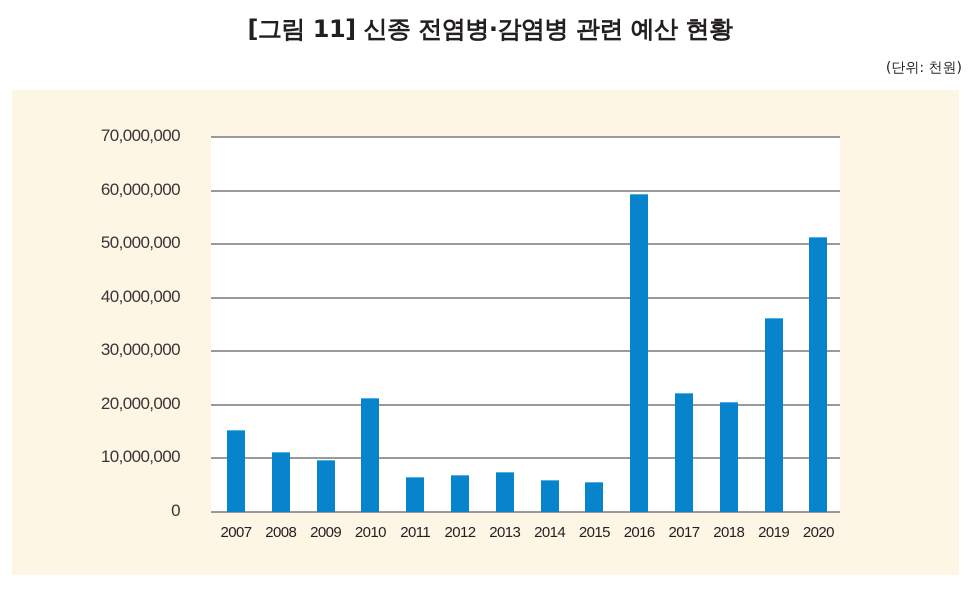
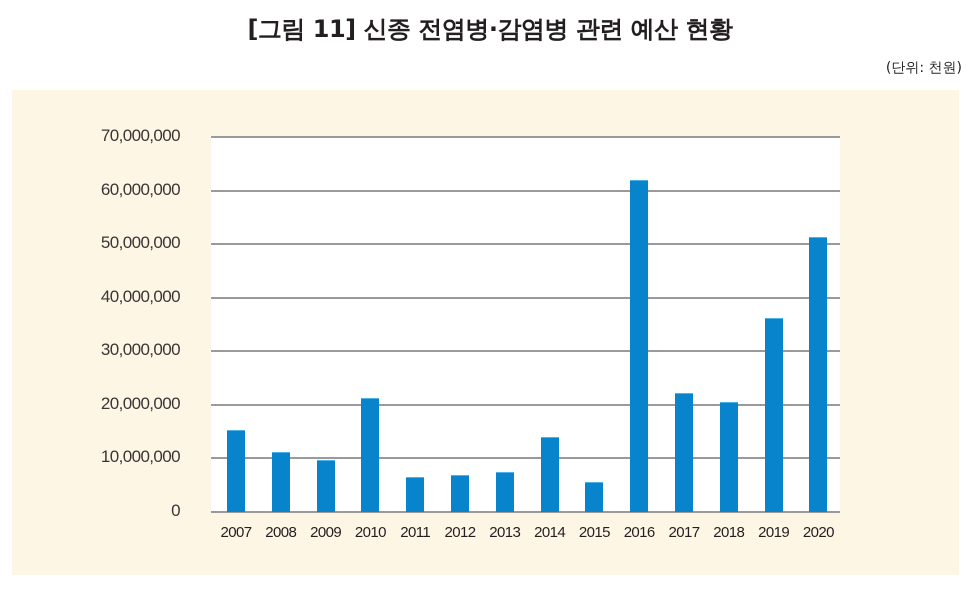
2014: 6000000 -> 14000000
2016: 59000000 -> 62000000
